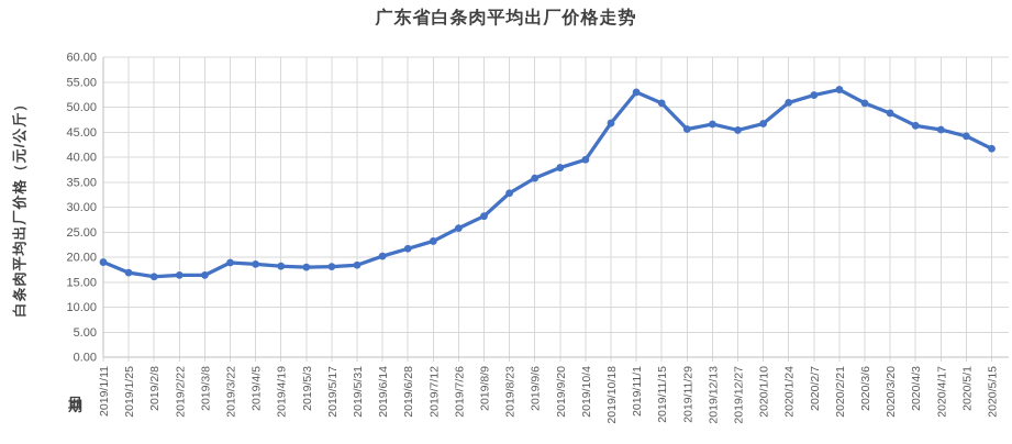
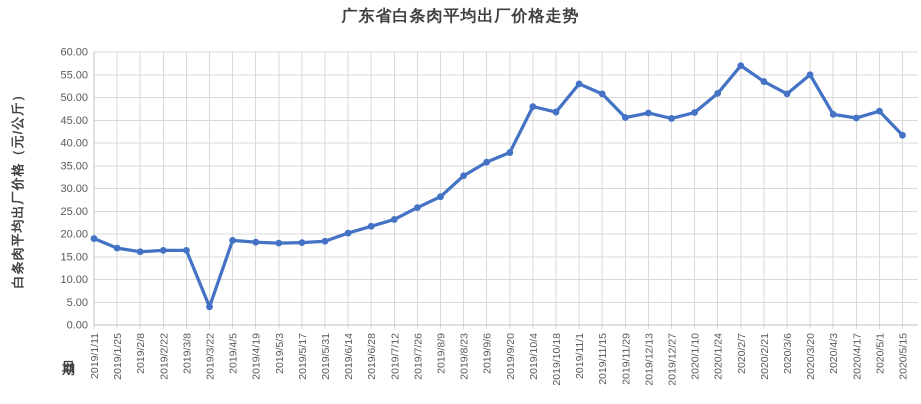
2019/3/22: 19 -> 4
2019/10/4: 40 -> 48
2020/2/7: 52 -> 57
2020/3/20: 49 -> 55
2020/5/1: 44 -> 47
